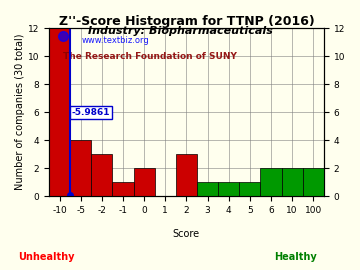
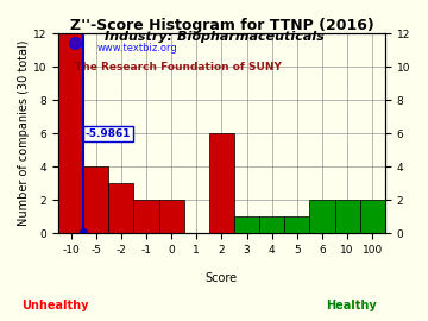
-1: 1 -> 2
2: 3 -> 6
